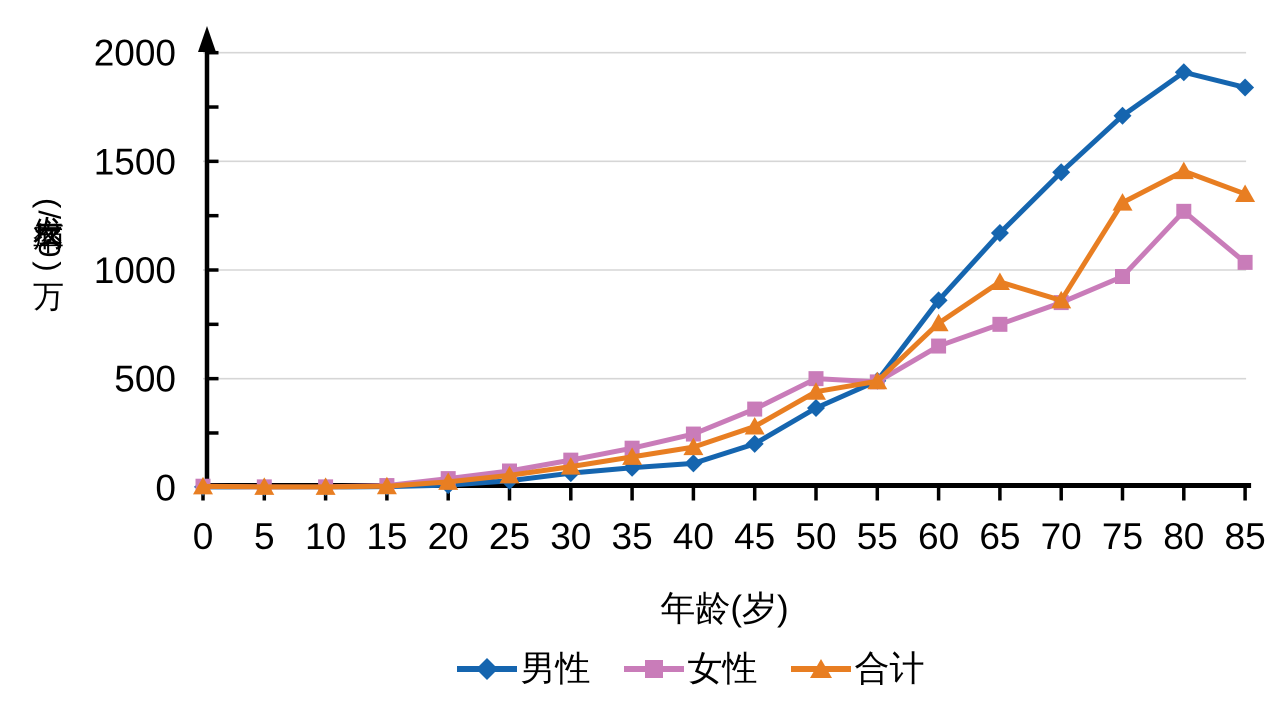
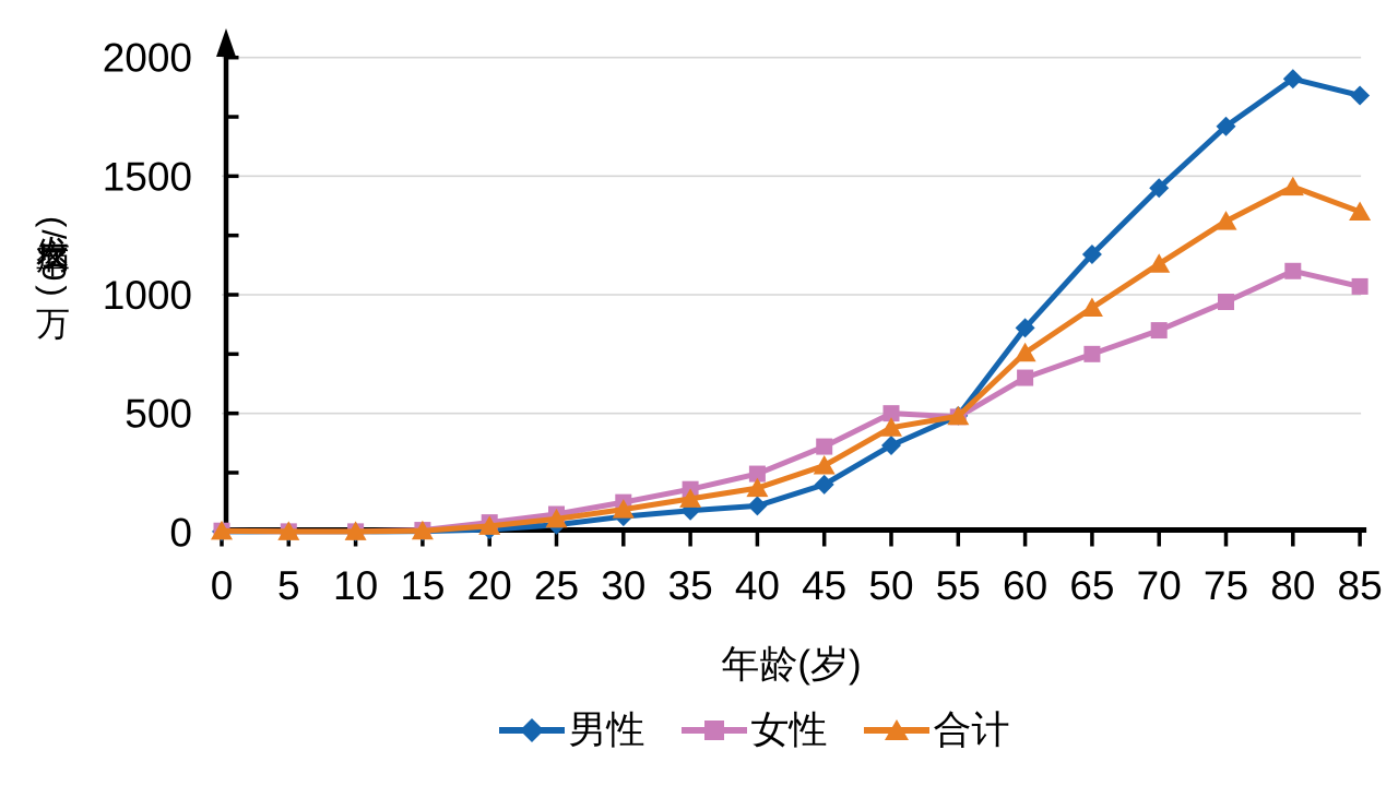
合计/70: 860 -> 1130
女性/80: 1270 -> 1100
